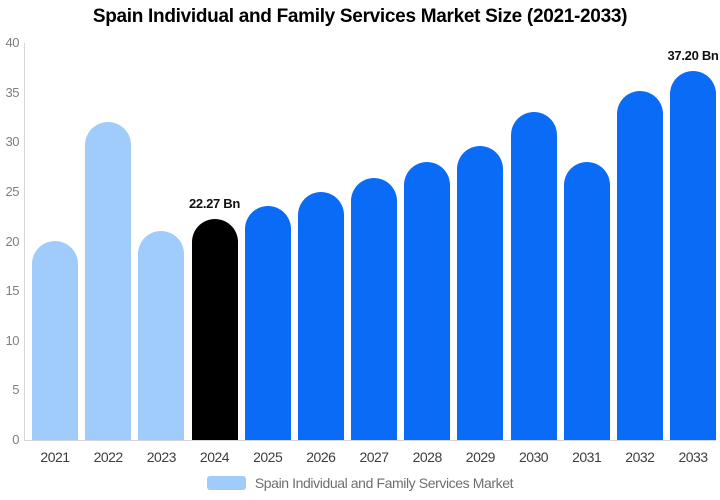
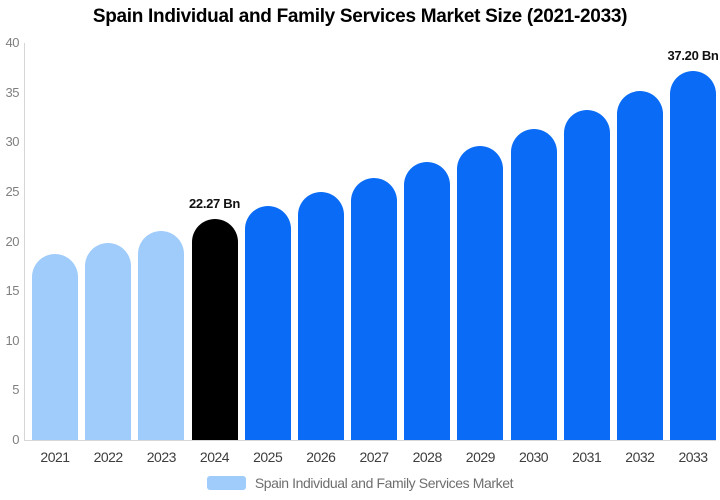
2021: 20 -> 19
2022: 32 -> 20
2030: 33 -> 31
2031: 28 -> 33
